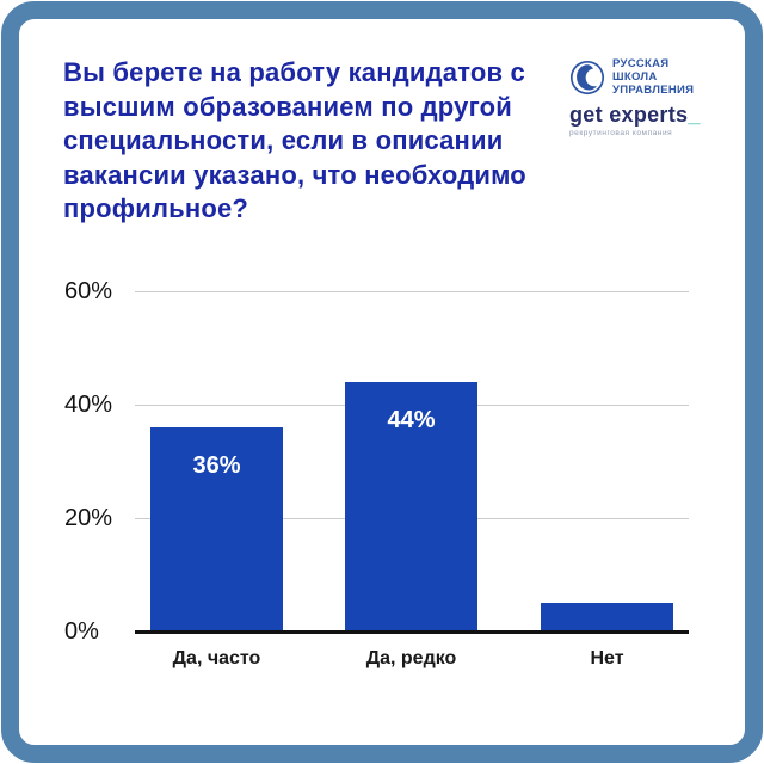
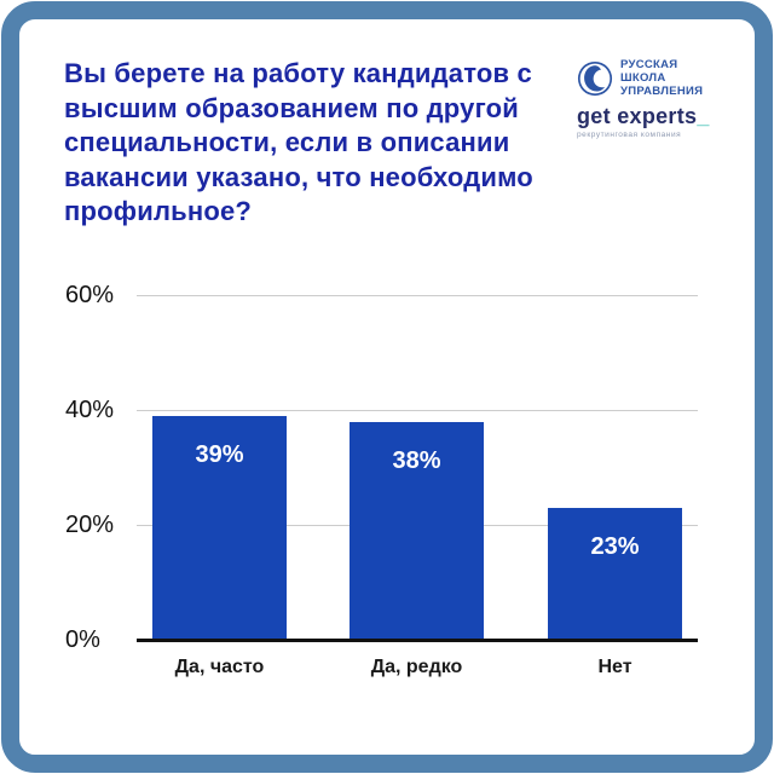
Да, часто: 36% -> 39%
Да, редко: 44% -> 38%
Нет: 5% -> 23%
